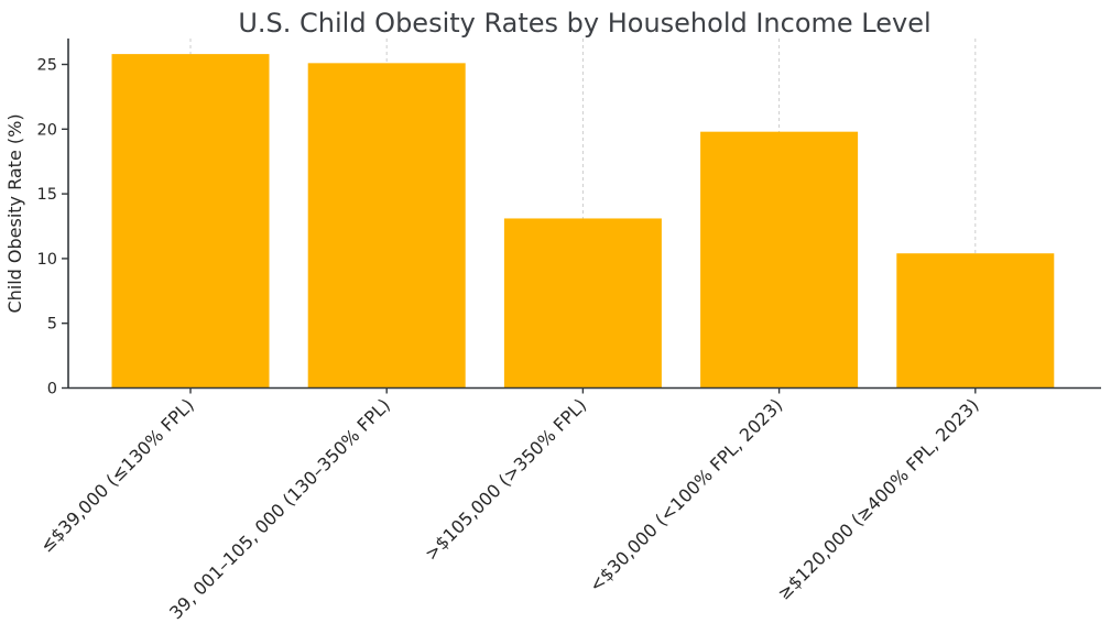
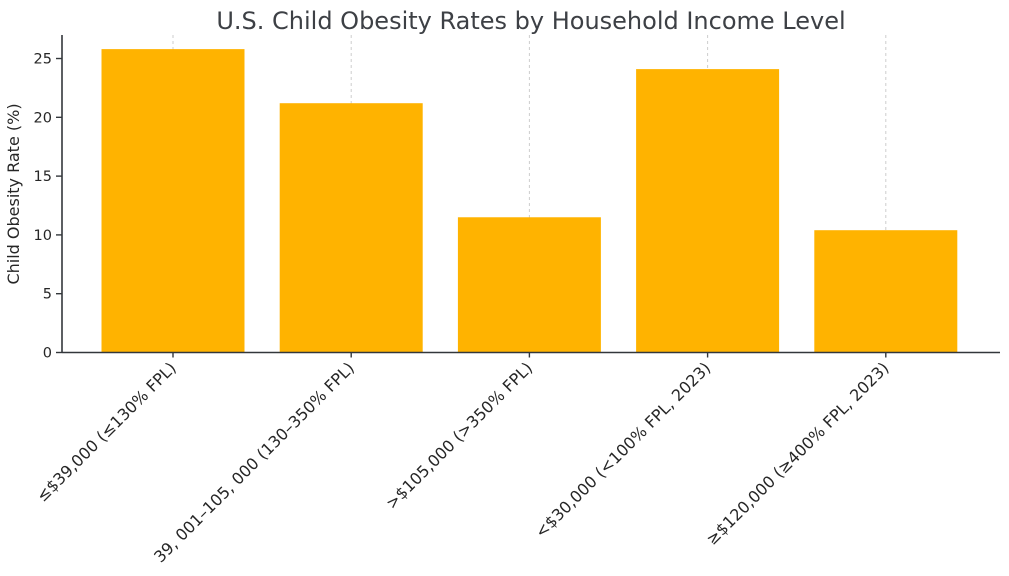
39, 001–105, 000 (130–350% FPL): 25.1 -> 21.2
>$105,000 (>350% FPL): 13.1 -> 11.5
<$30,000 (<100% FPL, 2023): 19.8 -> 24.1
